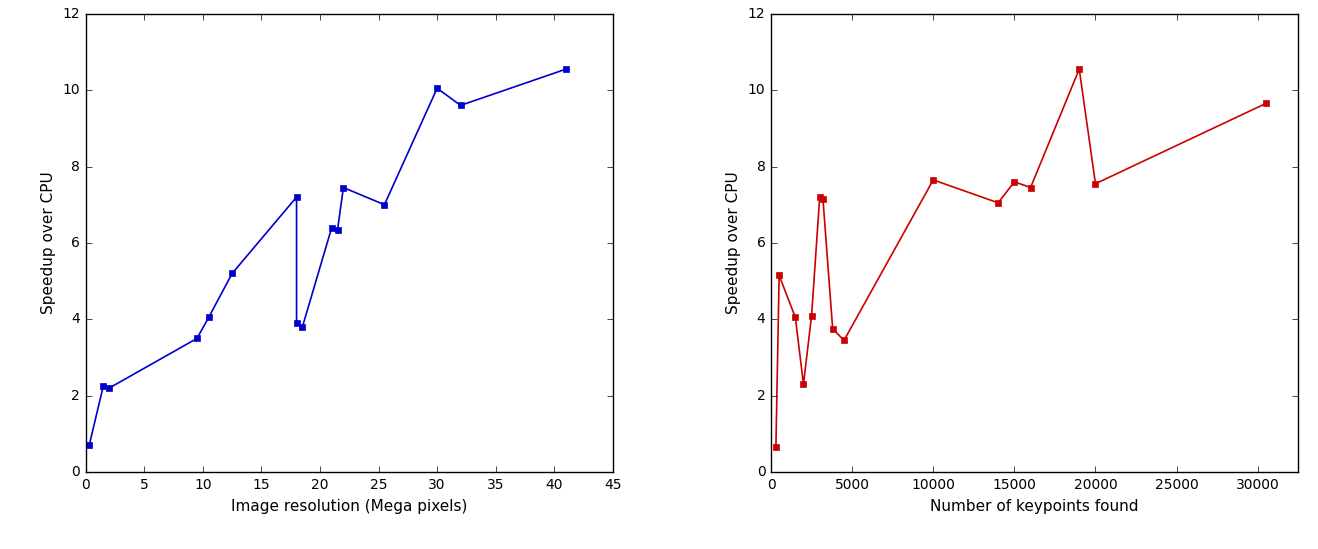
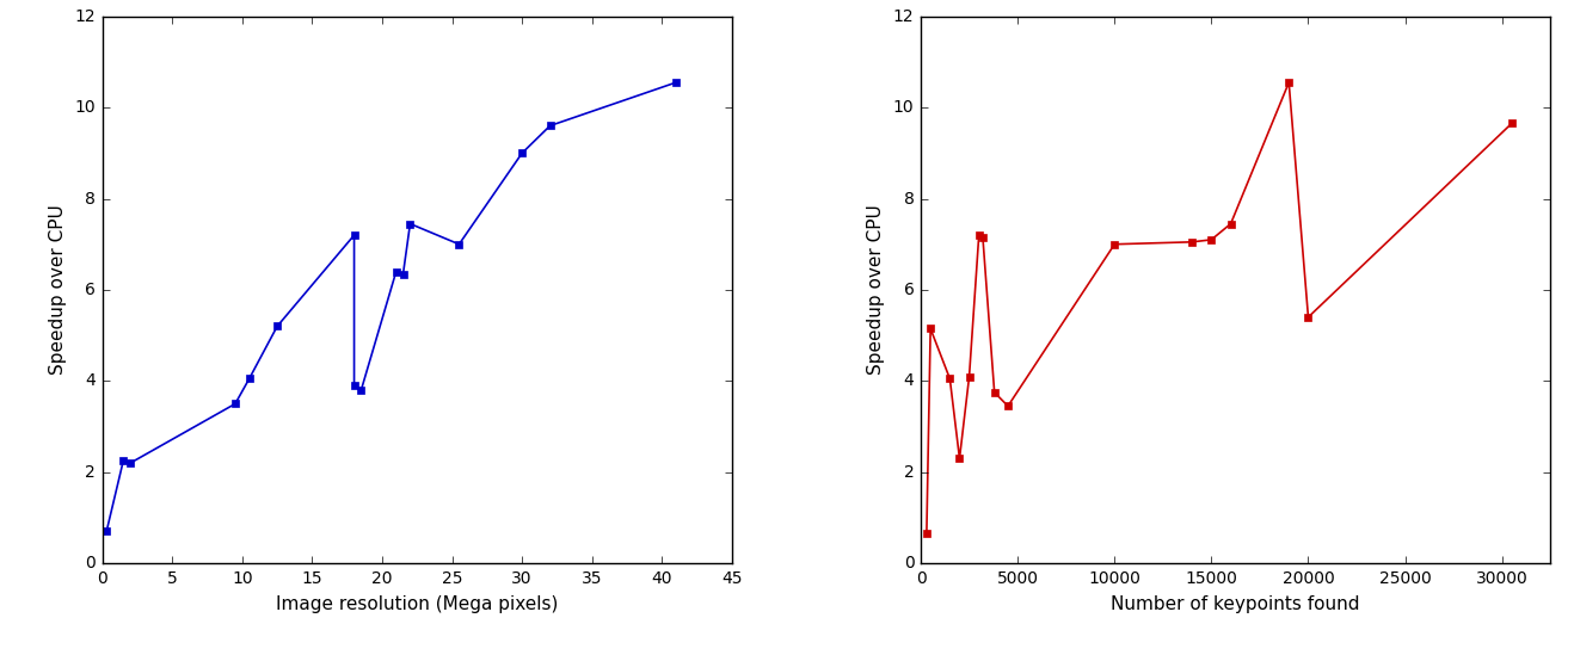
30: 10.05 -> 9.00
10000: 7.65 -> 7.00
15000: 7.60 -> 7.10
20000: 7.55 -> 5.40
